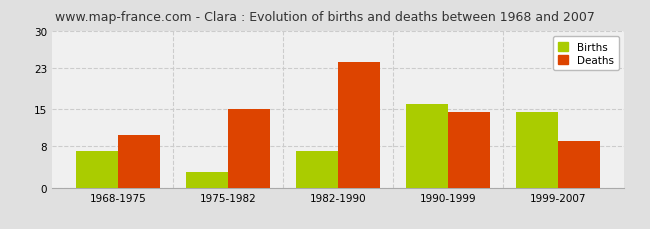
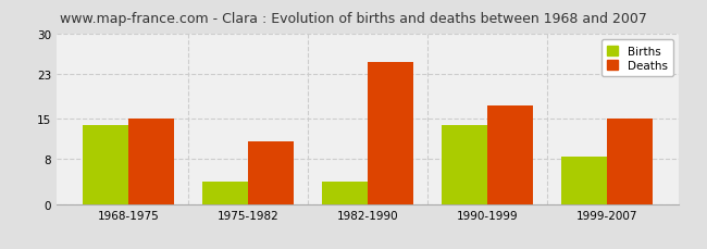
Births/1968-1975: 7.0 -> 14.0
Deaths/1968-1975: 10.0 -> 15.0
Births/1975-1982: 3.0 -> 4.0
Deaths/1975-1982: 15.0 -> 11.0
Births/1982-1990: 7.0 -> 4.0
Deaths/1982-1990: 24.0 -> 25.0
Births/1990-1999: 16.0 -> 14.0
Deaths/1990-1999: 14.5 -> 17.4
Births/1999-2007: 14.5 -> 8.4
Deaths/1999-2007: 9.0 -> 15.0
